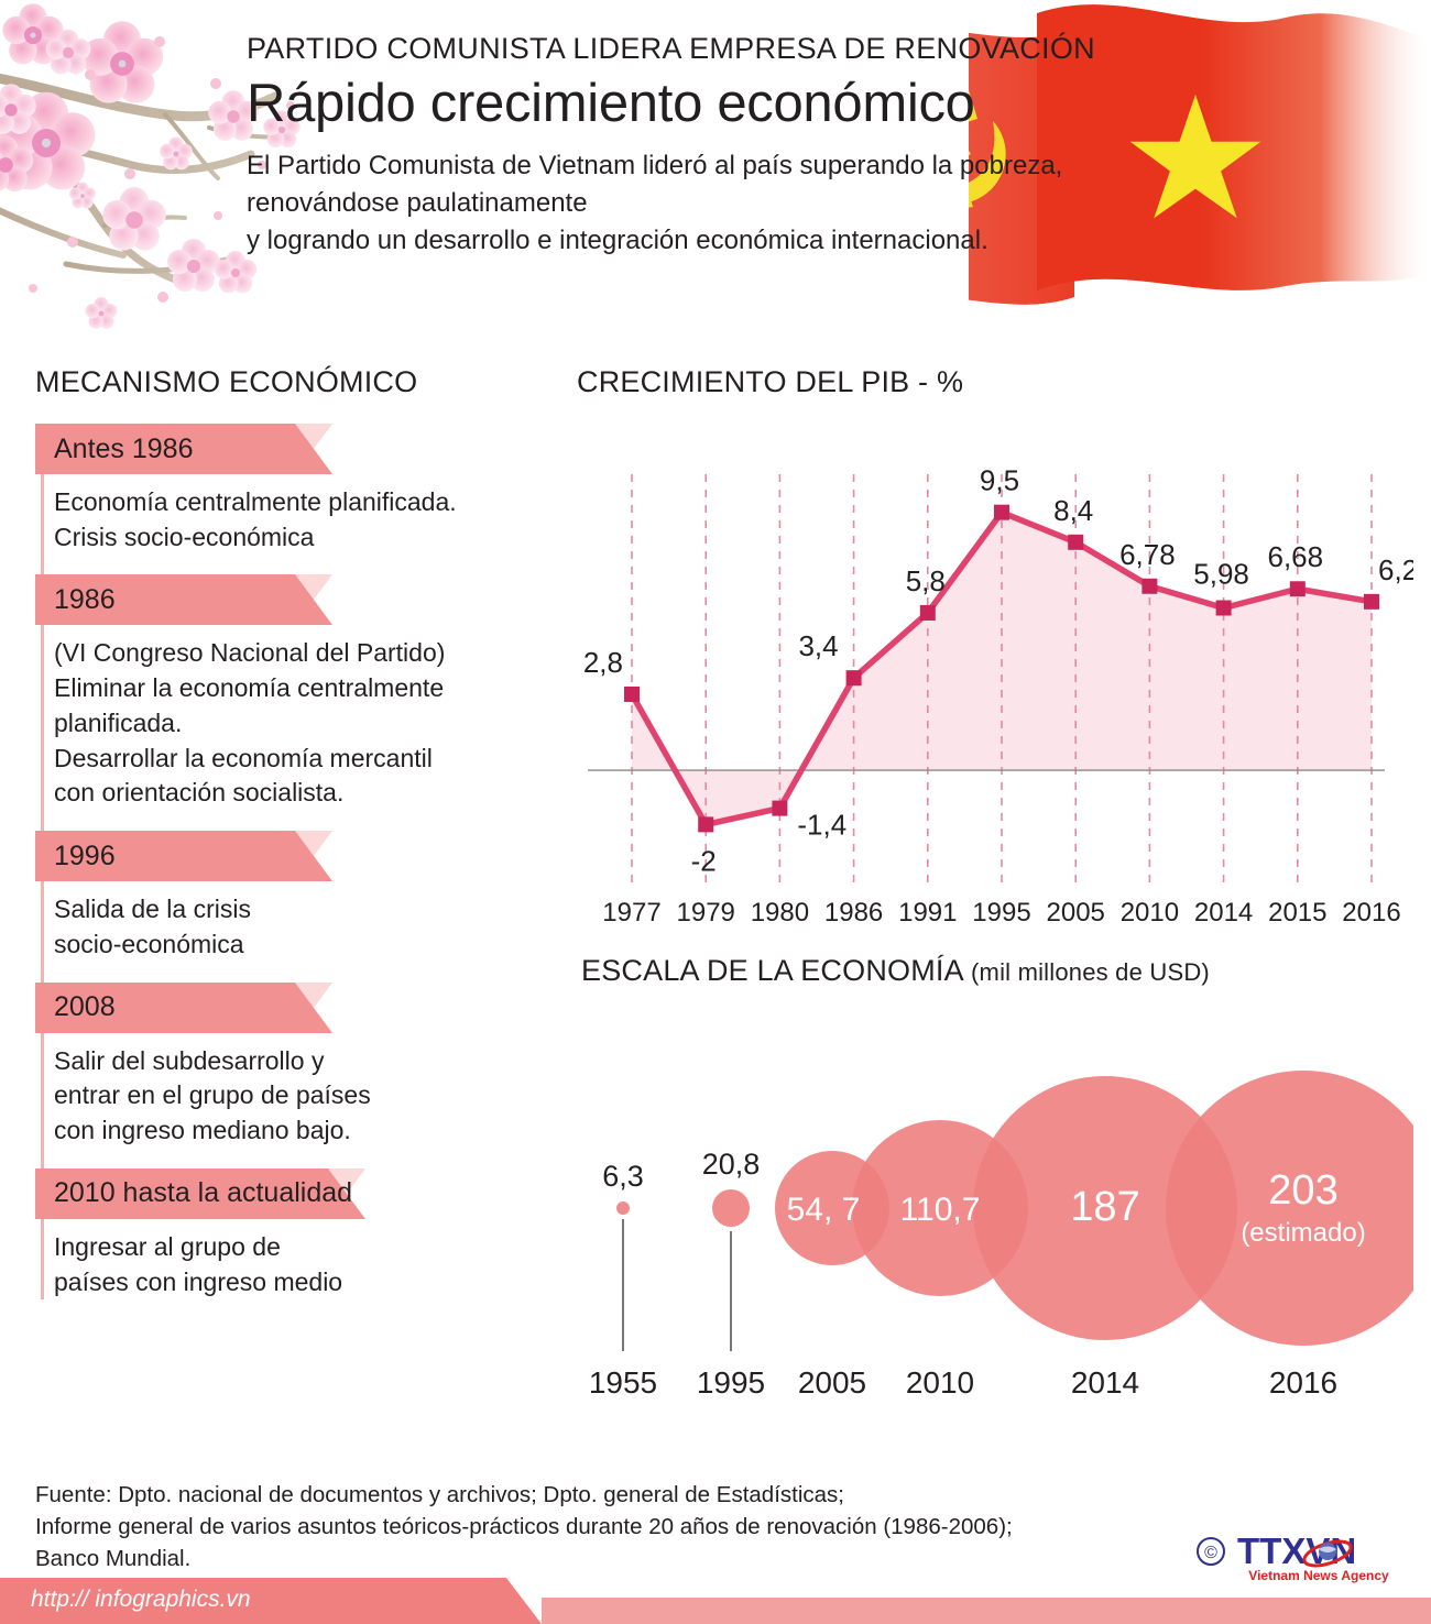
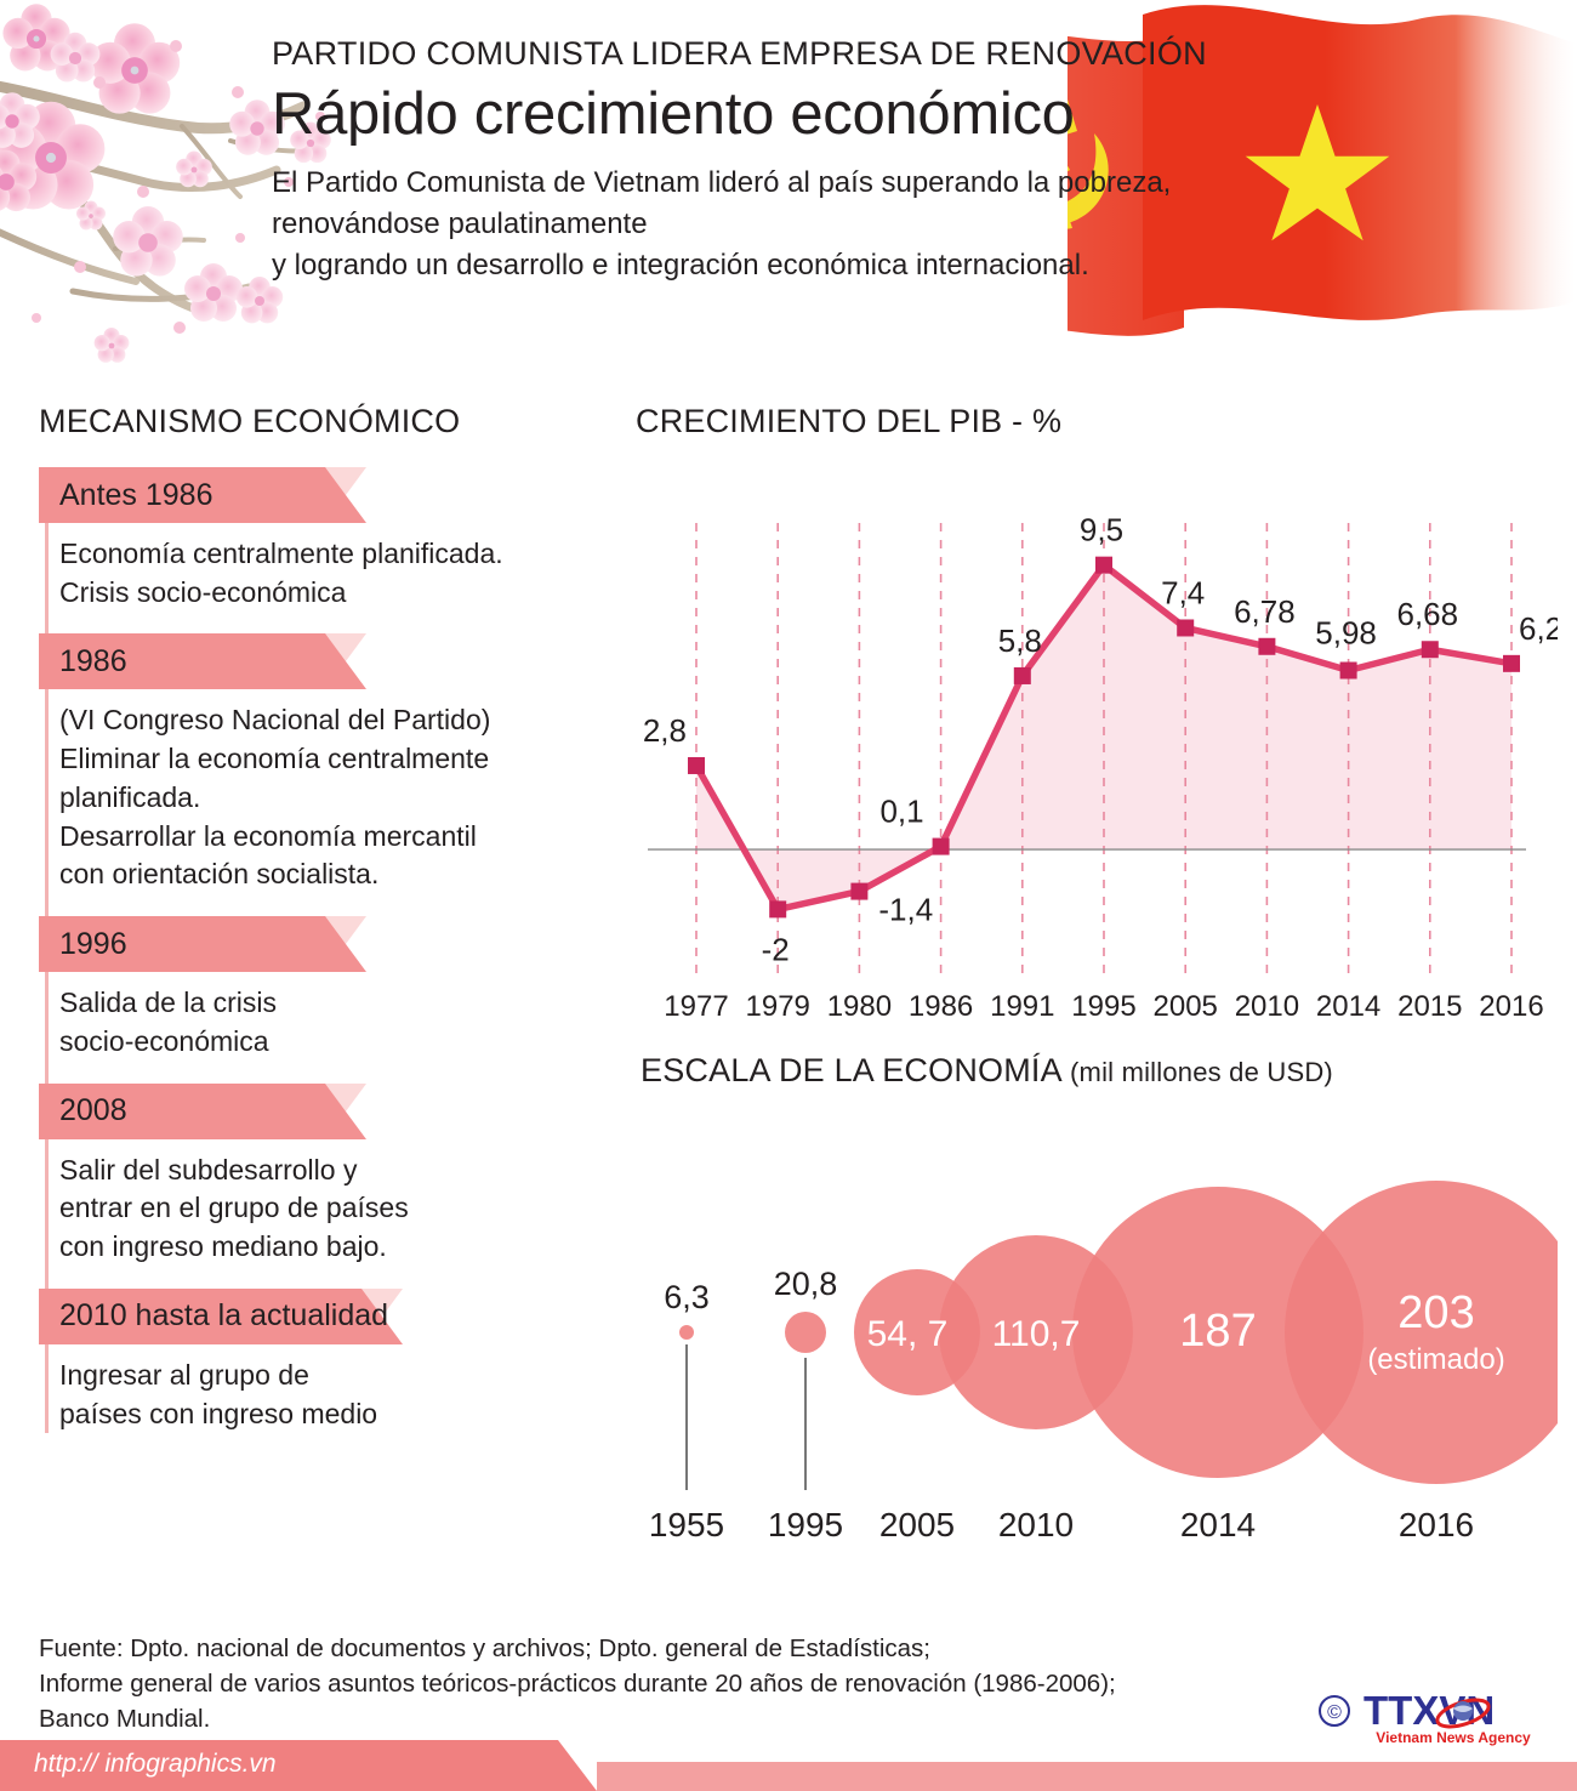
CRECIMIENTO DEL PIB - %/1986: 3,4 -> 0,1
CRECIMIENTO DEL PIB - %/2005: 8,4 -> 7,4
